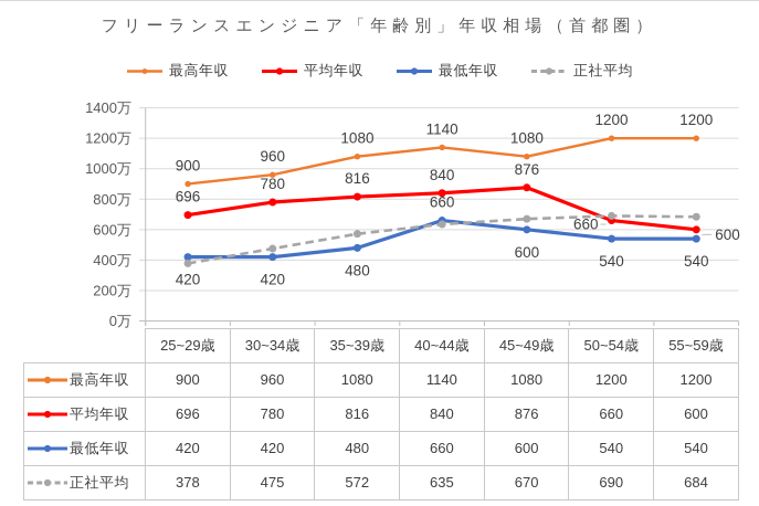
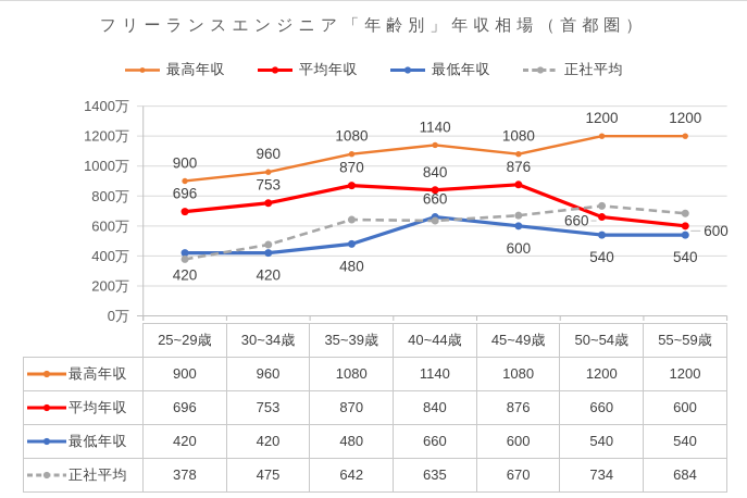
平均年収/30~34歳: 780 -> 753
平均年収/35~39歳: 816 -> 870
正社平均/35~39歳: 572 -> 642
正社平均/50~54歳: 690 -> 734
